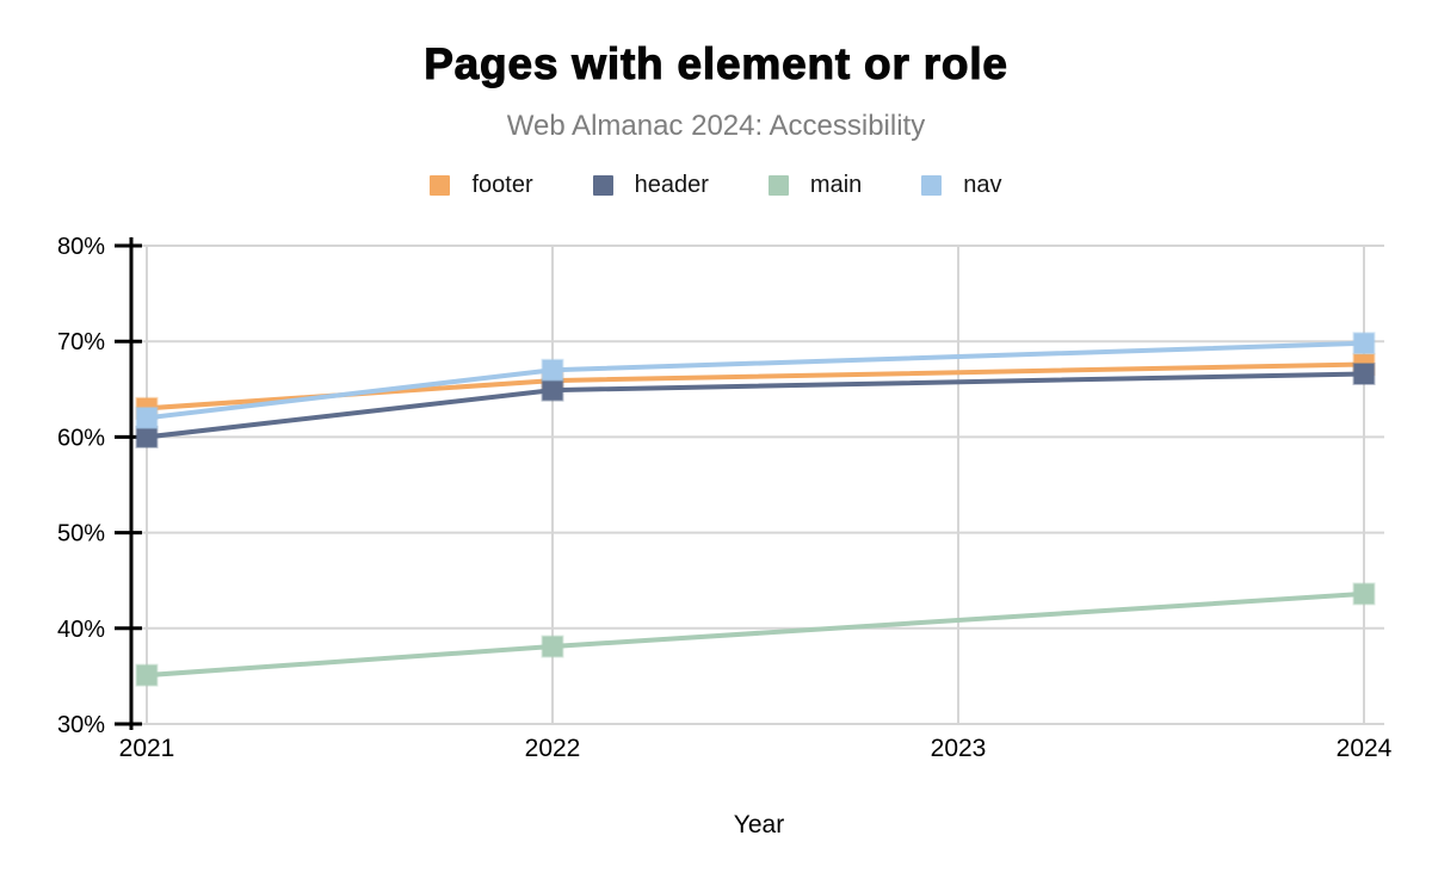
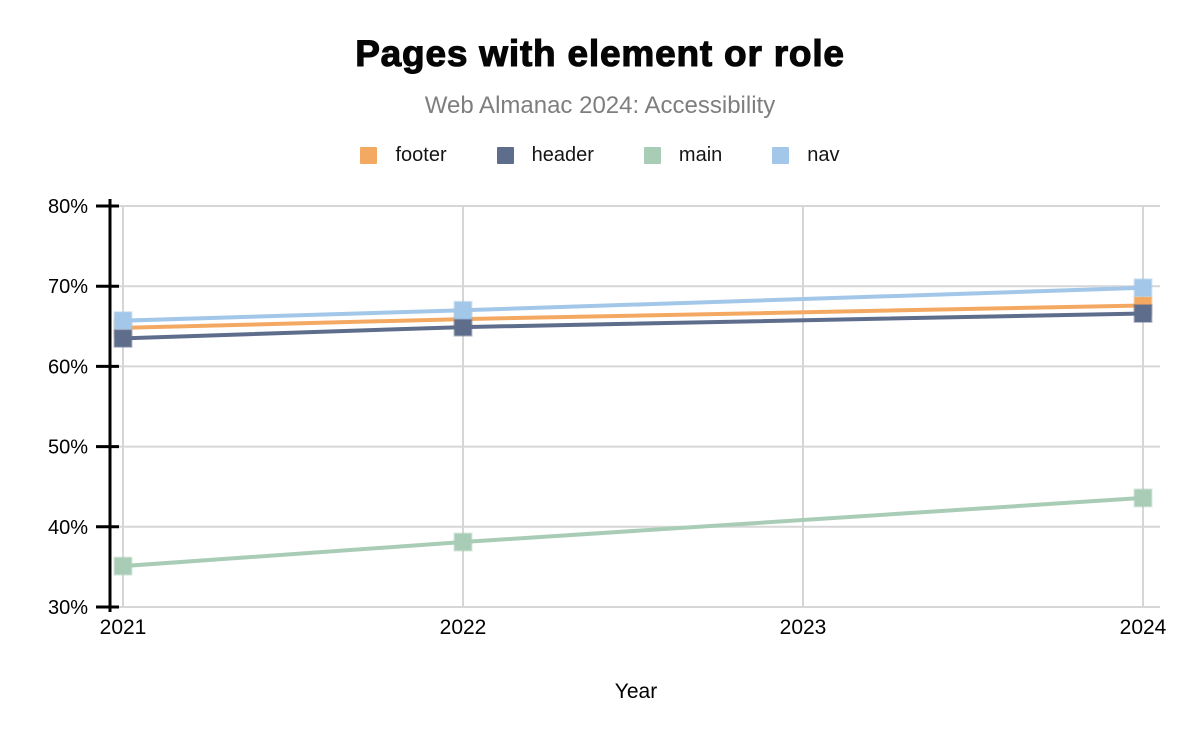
footer/2021: 63% -> 65%
header/2021: 60% -> 64%
nav/2021: 62% -> 66%
